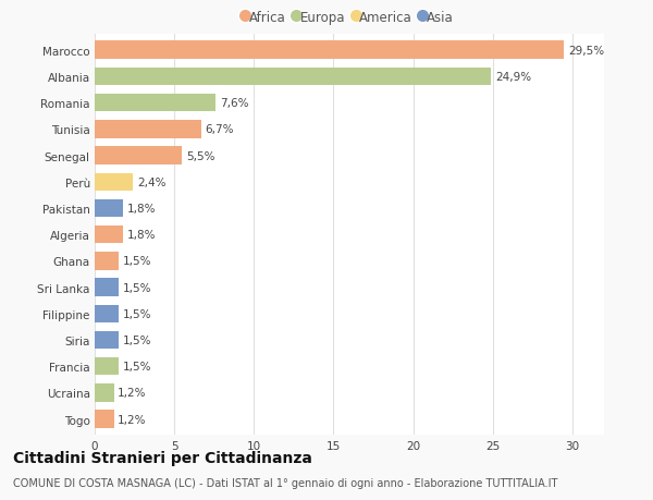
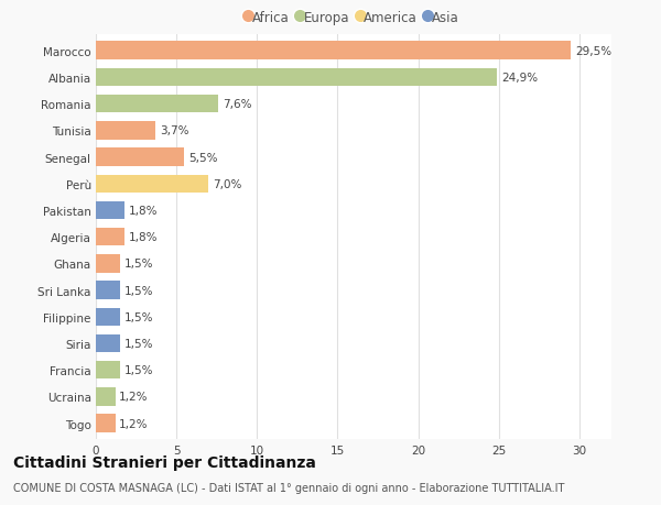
Tunisia: 6,7% -> 3,7%
Perù: 2,4% -> 7,0%
